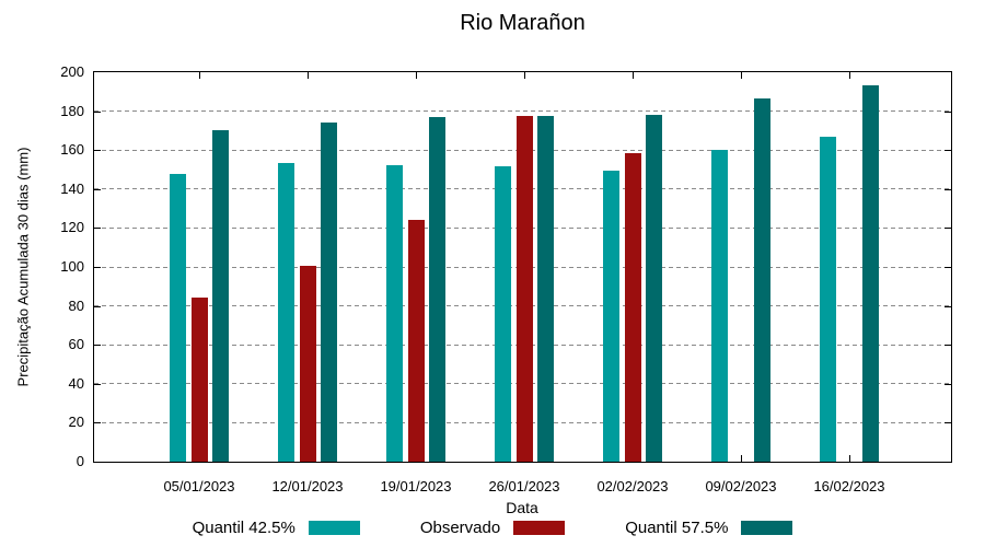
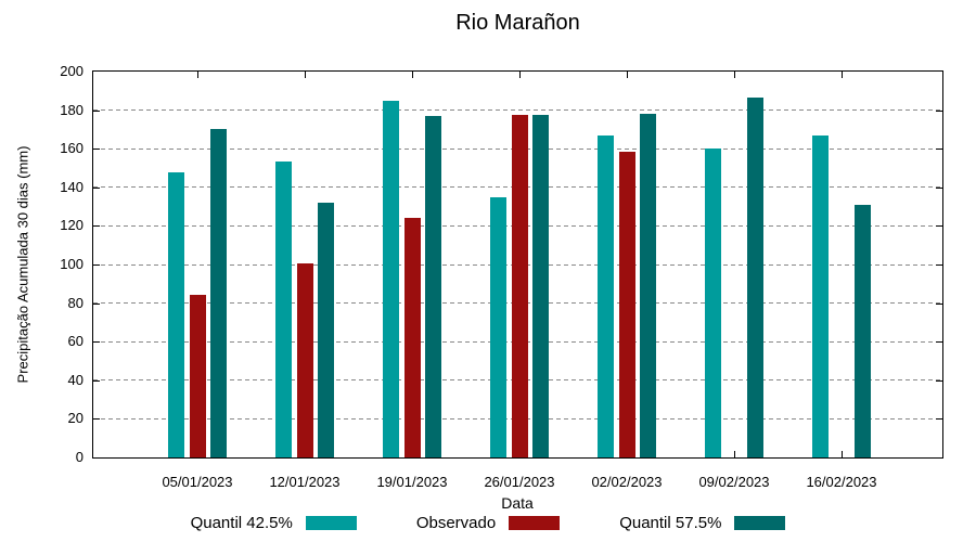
Quantil 57.5%/12/01/2023: 174 -> 132
Quantil 42.5%/19/01/2023: 152 -> 185
Quantil 42.5%/26/01/2023: 152 -> 135
Quantil 42.5%/02/02/2023: 150 -> 167
Quantil 57.5%/16/02/2023: 193 -> 131
